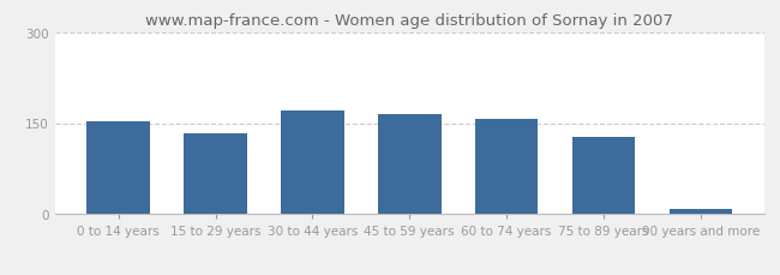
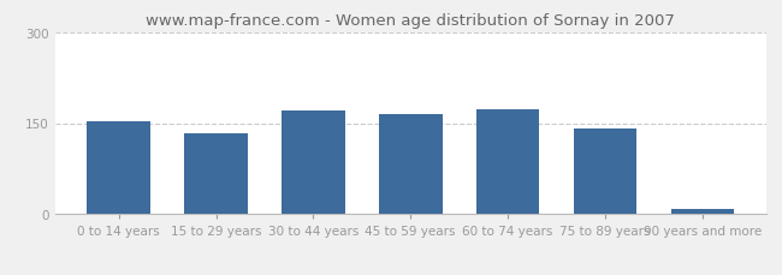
60 to 74 years: 157 -> 172
75 to 89 years: 128 -> 142
